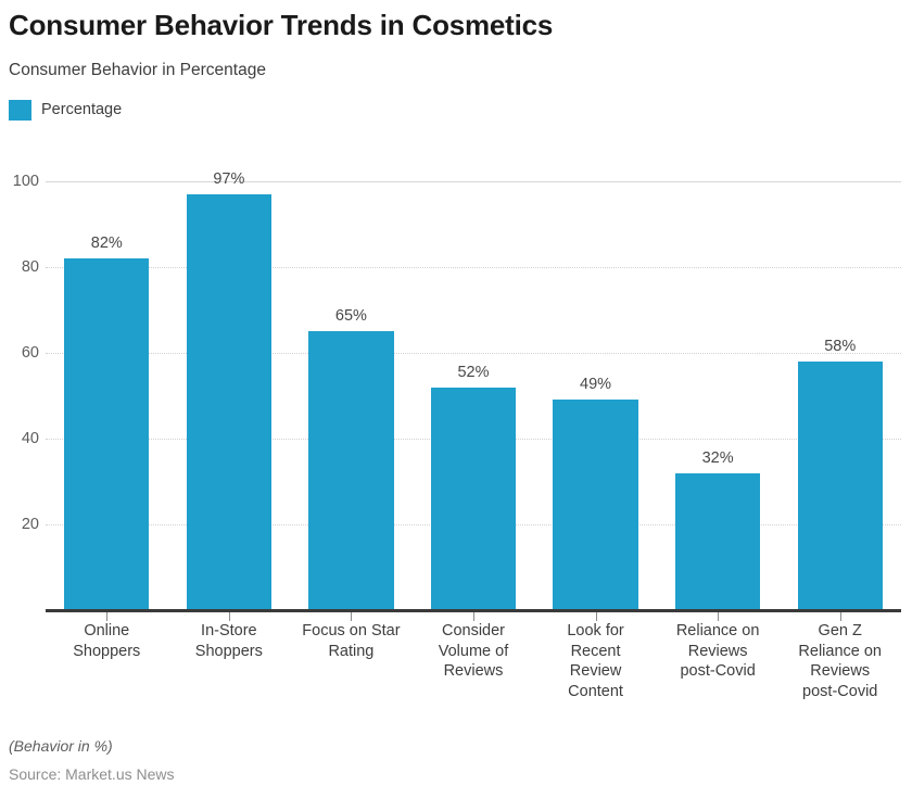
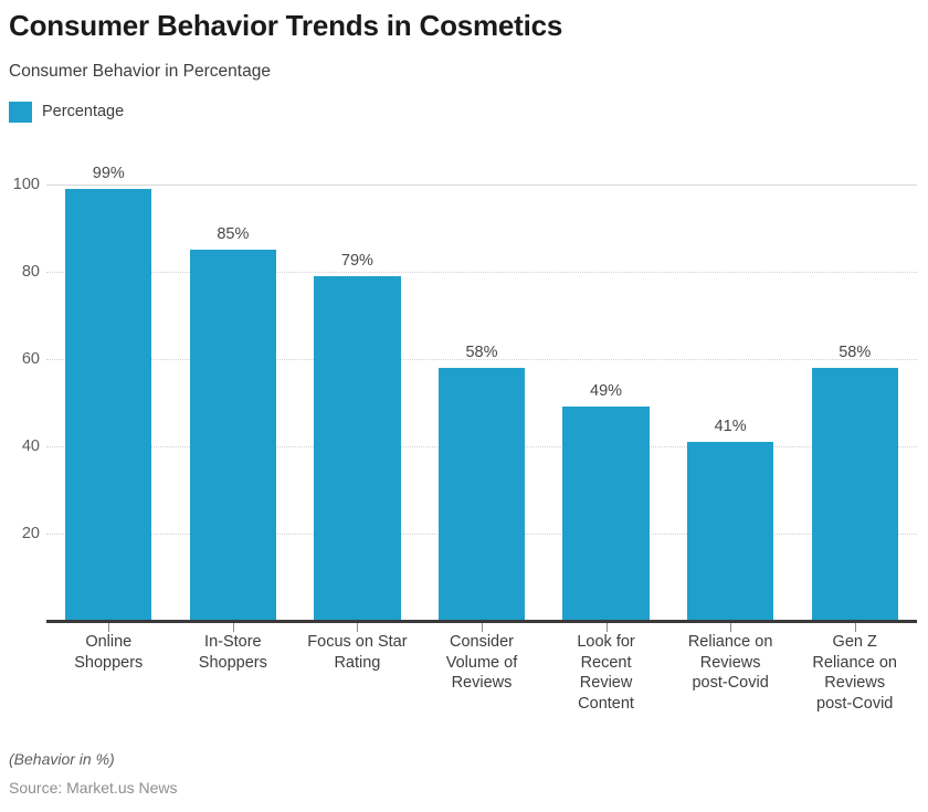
Online Shoppers: 82% -> 99%
In-Store Shoppers: 97% -> 85%
Focus on Star Rating: 65% -> 79%
Consider Volume of Reviews: 52% -> 58%
Reliance on Reviews post-Covid: 32% -> 41%
